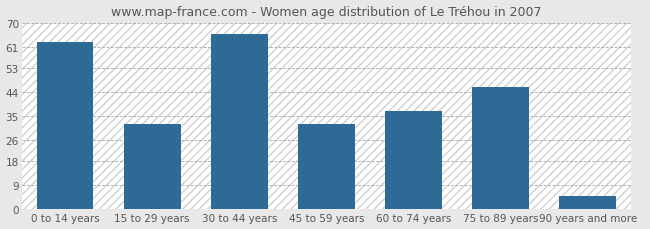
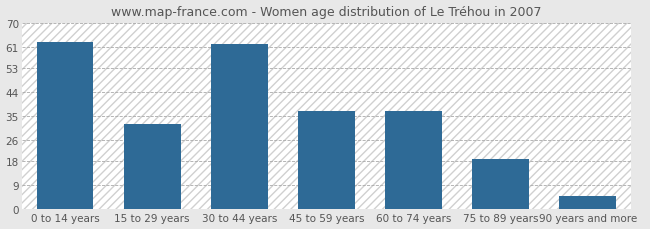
30 to 44 years: 66 -> 62
45 to 59 years: 32 -> 37
75 to 89 years: 46 -> 19
